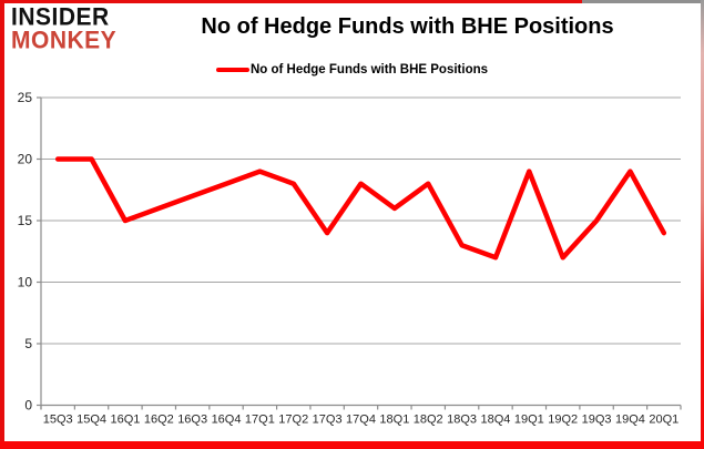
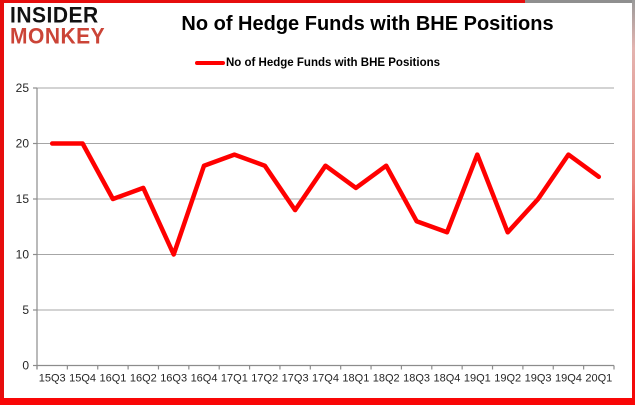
16Q3: 17 -> 10
20Q1: 14 -> 17
